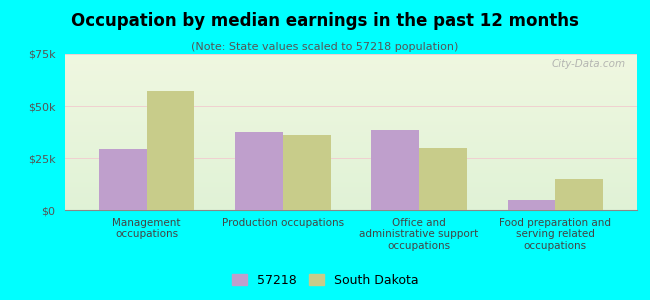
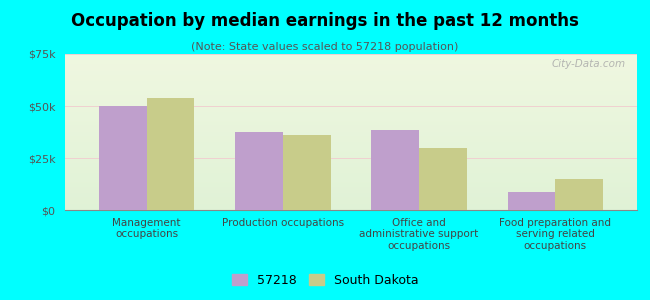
57218/Management occupations: $29.5k -> $50.0k
South Dakota/Management occupations: $57k -> $54k
57218/Food preparation and serving related occupations: $5.0k -> $8.5k
